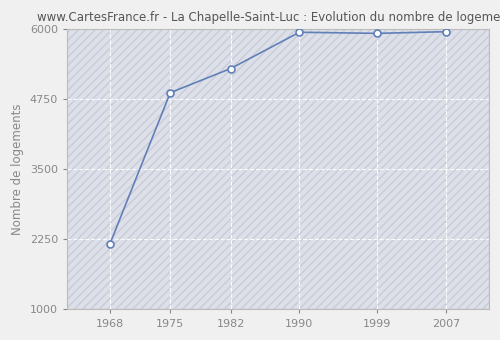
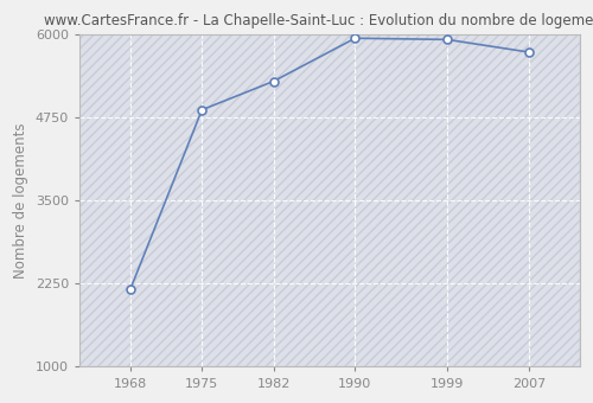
2007: 5960 -> 5740
